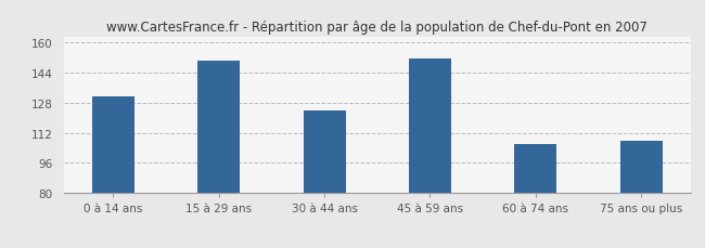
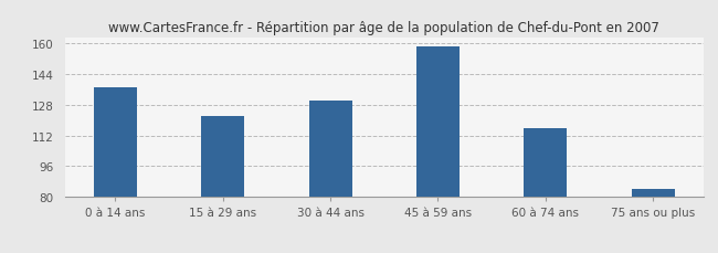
0 à 14 ans: 131 -> 137
15 à 29 ans: 150 -> 122
30 à 44 ans: 124 -> 130
45 à 59 ans: 151 -> 158
60 à 74 ans: 106 -> 116
75 ans ou plus: 108 -> 84
